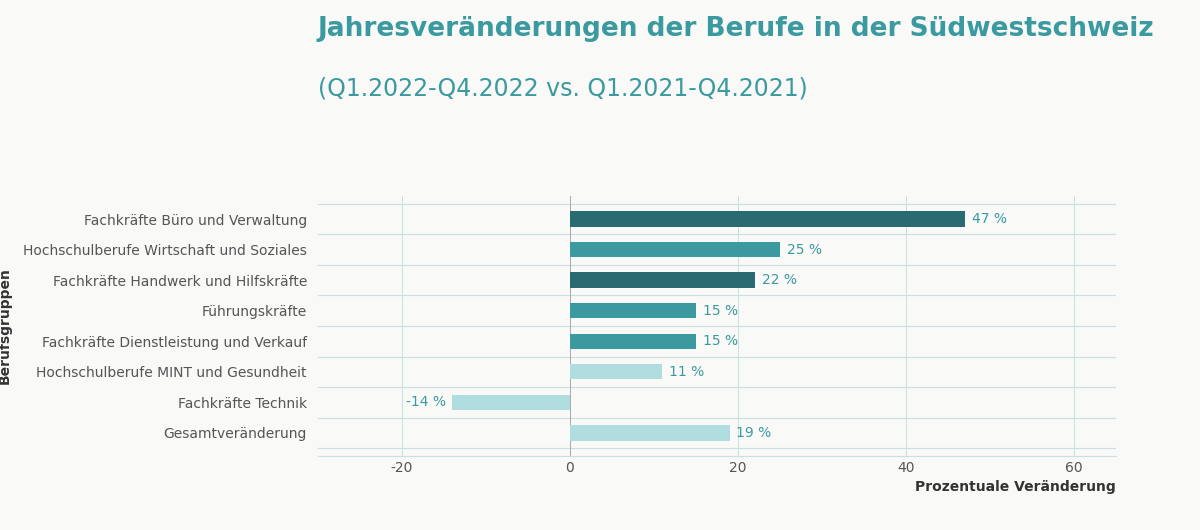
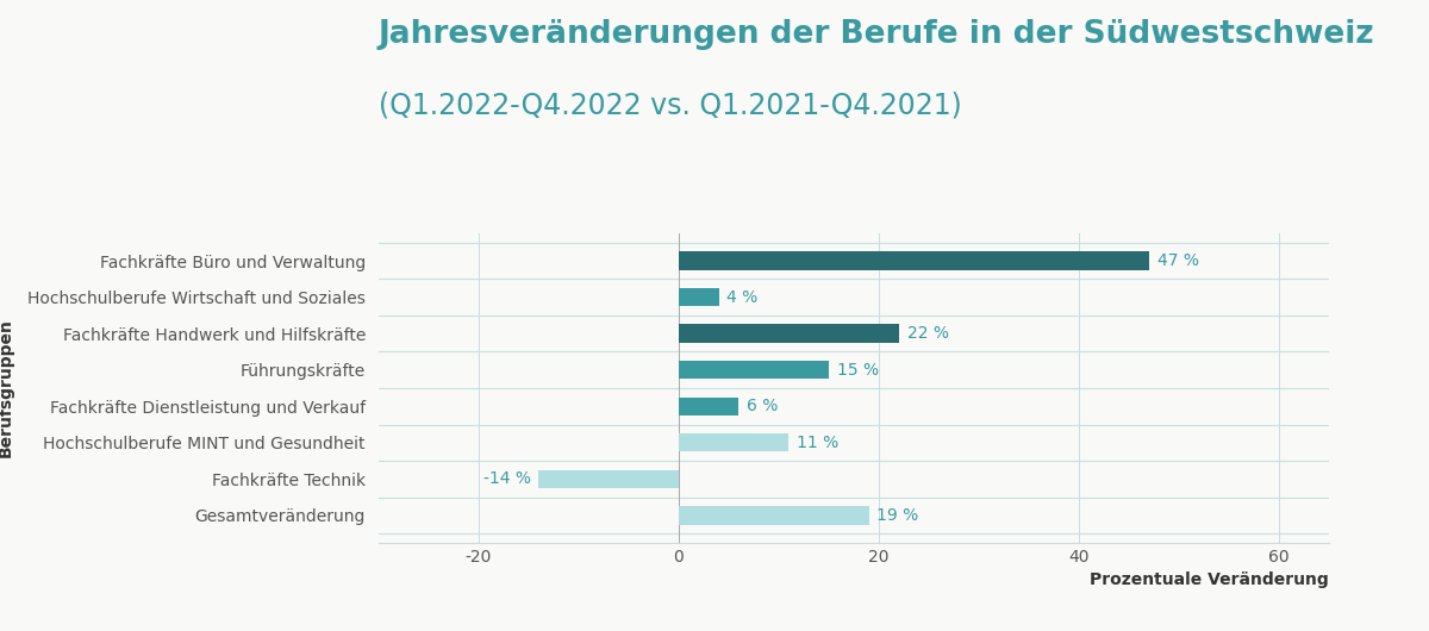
Hochschulberufe Wirtschaft und Soziales: 25 -> 4
Fachkräfte Dienstleistung und Verkauf: 15 -> 6
